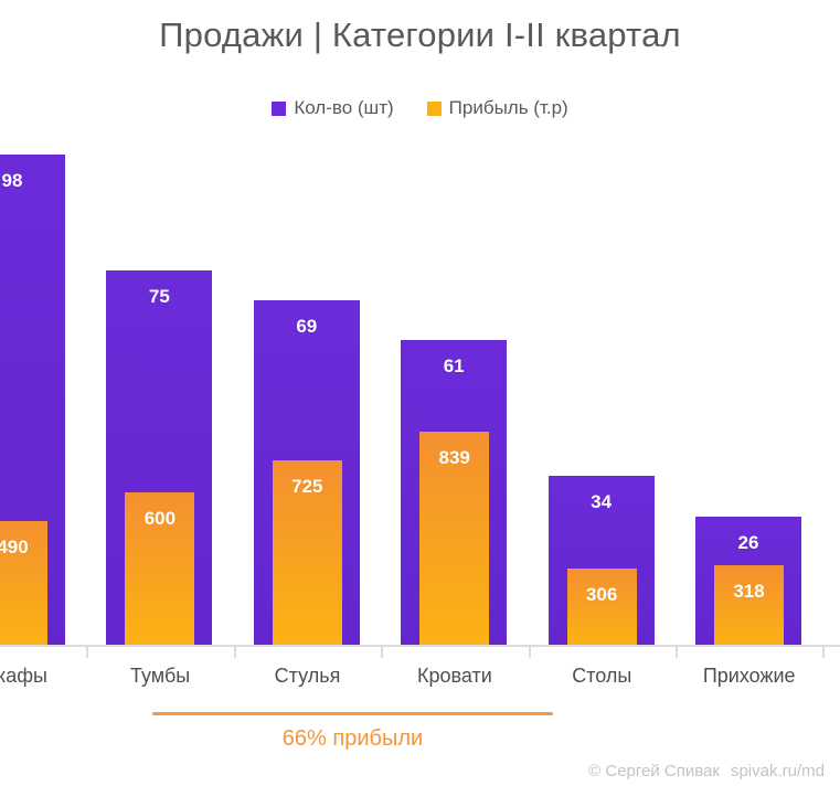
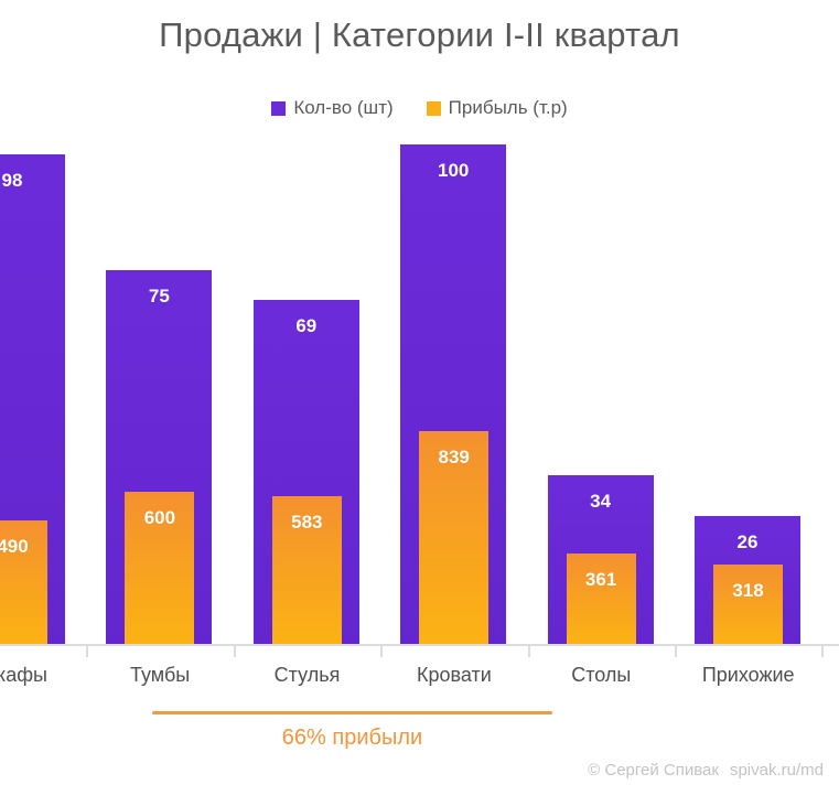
Прибыль (т.р)/Стулья: 725 -> 583
Кол-во (шт)/Кровати: 61 -> 100
Прибыль (т.р)/Столы: 306 -> 361
